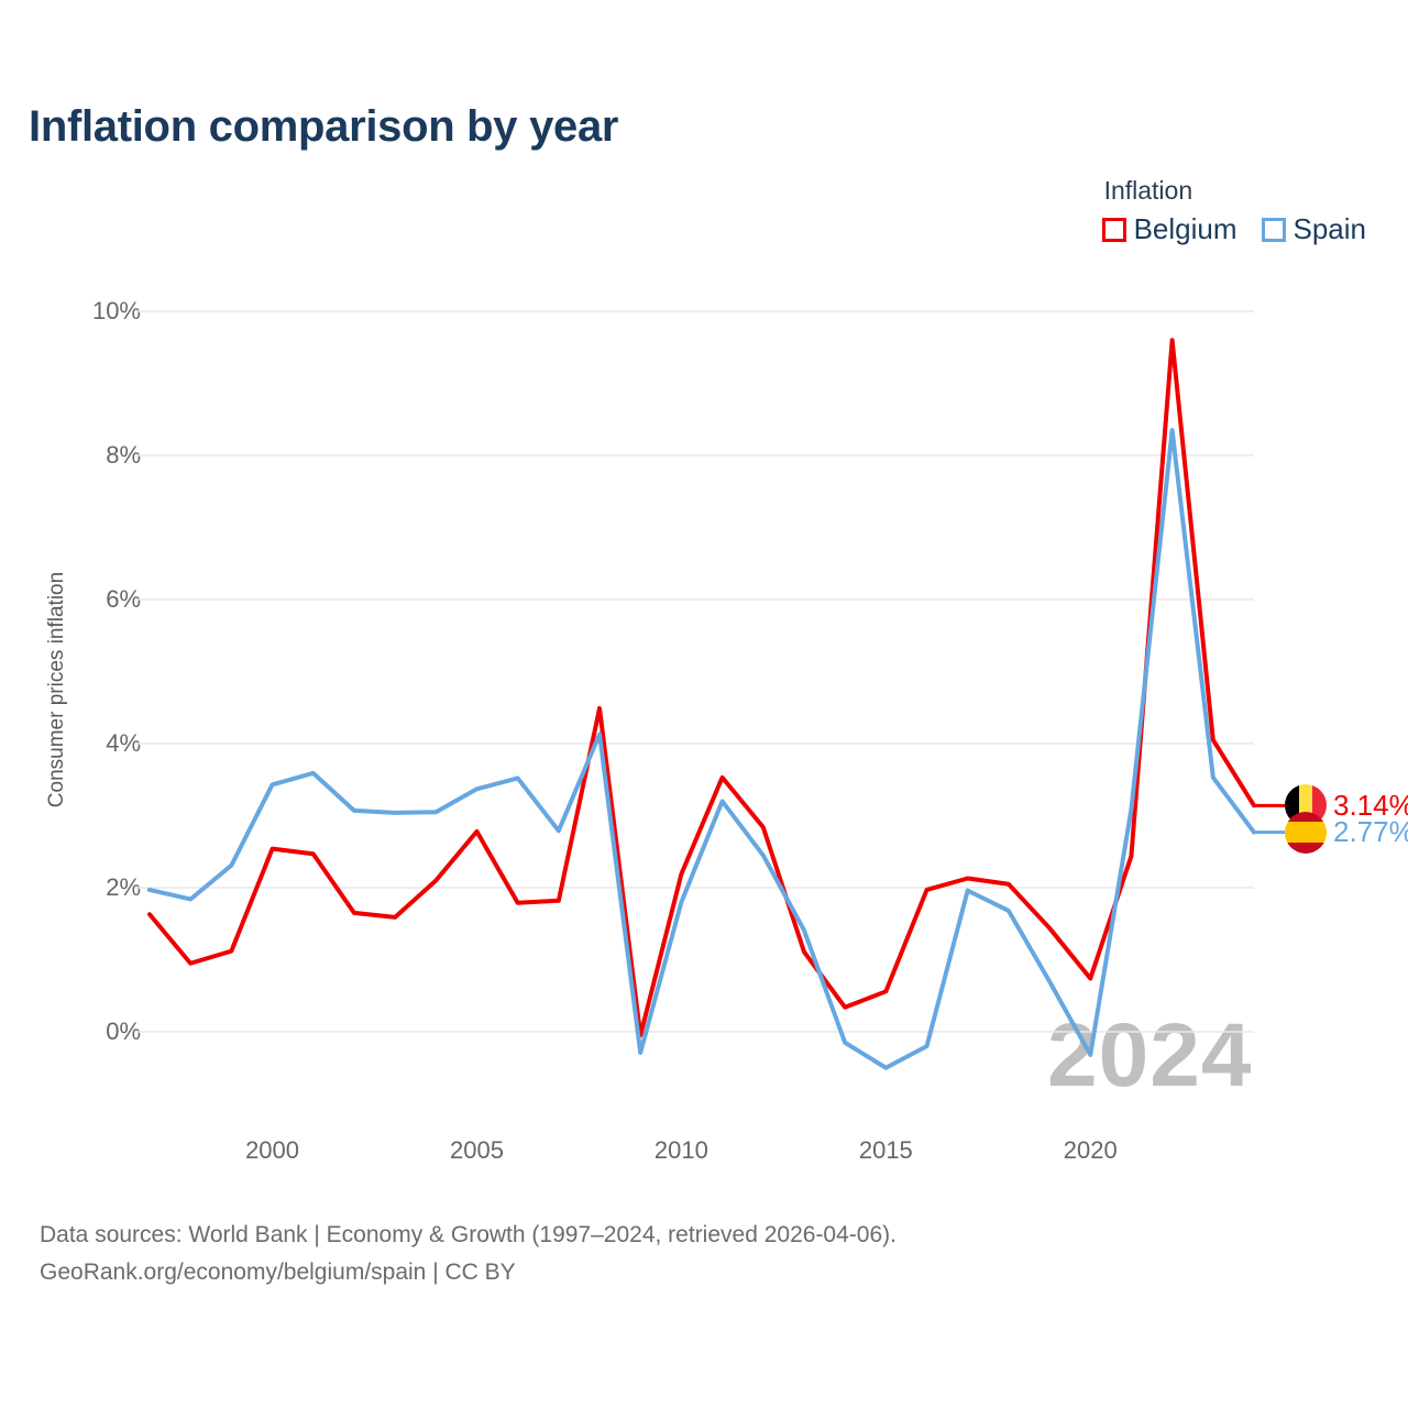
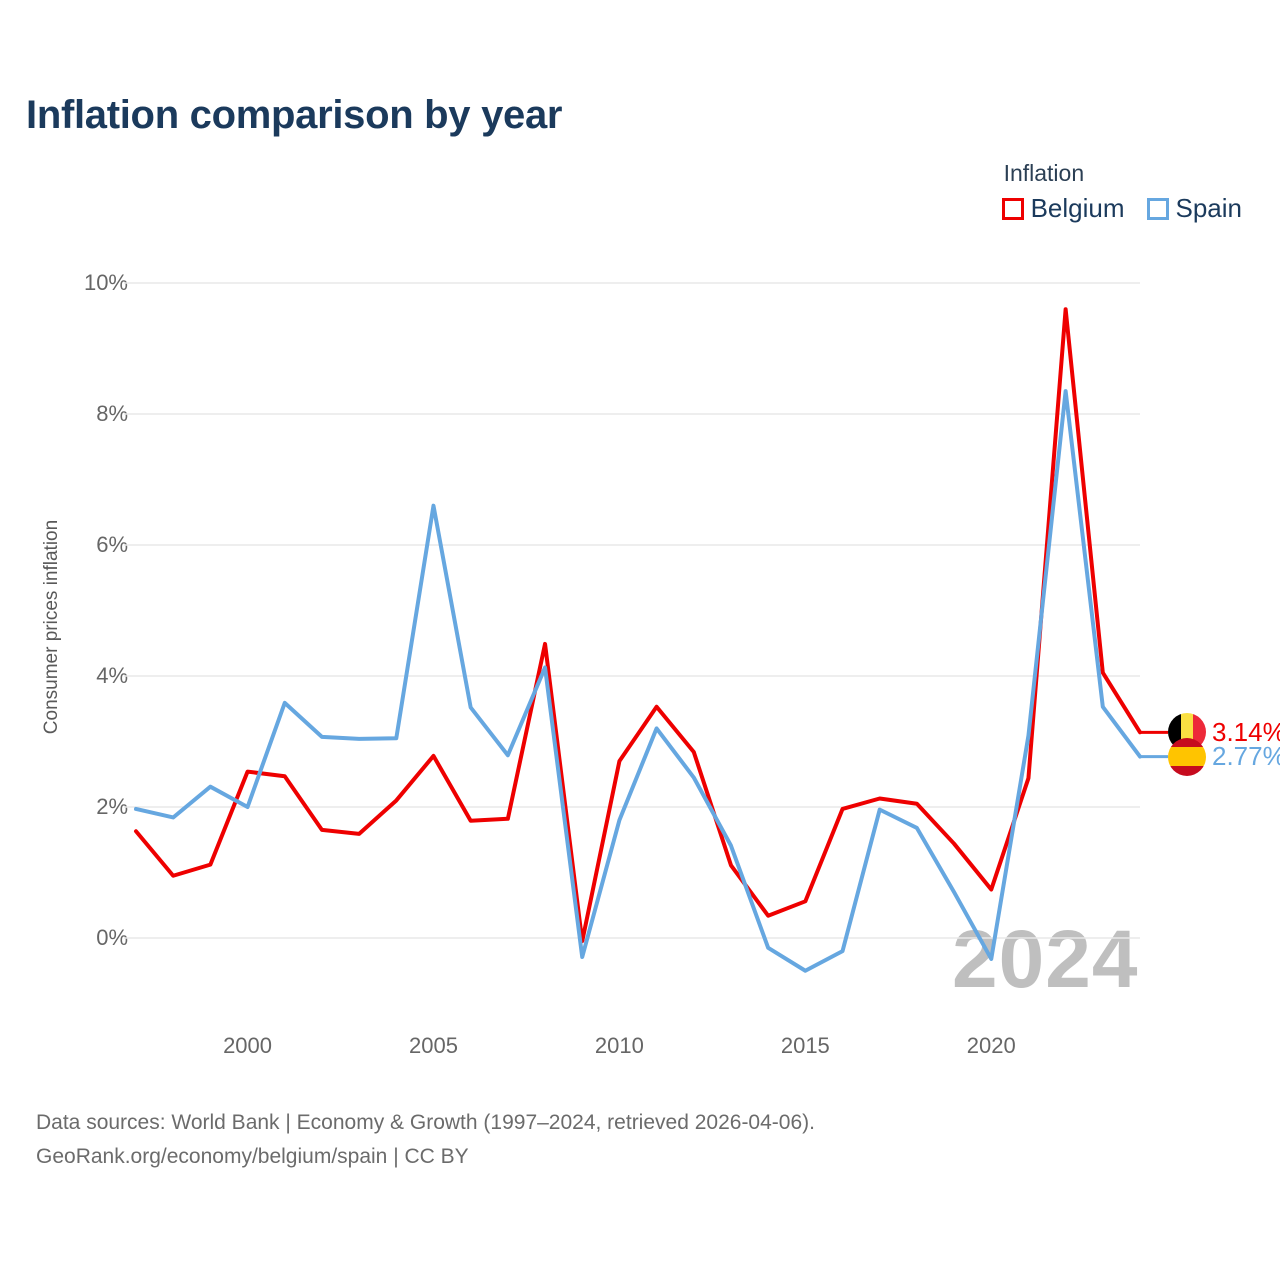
Spain/2000: 3.4% -> 2.0%
Spain/2005: 3.4% -> 6.6%
Belgium/2010: 2.2% -> 2.7%
